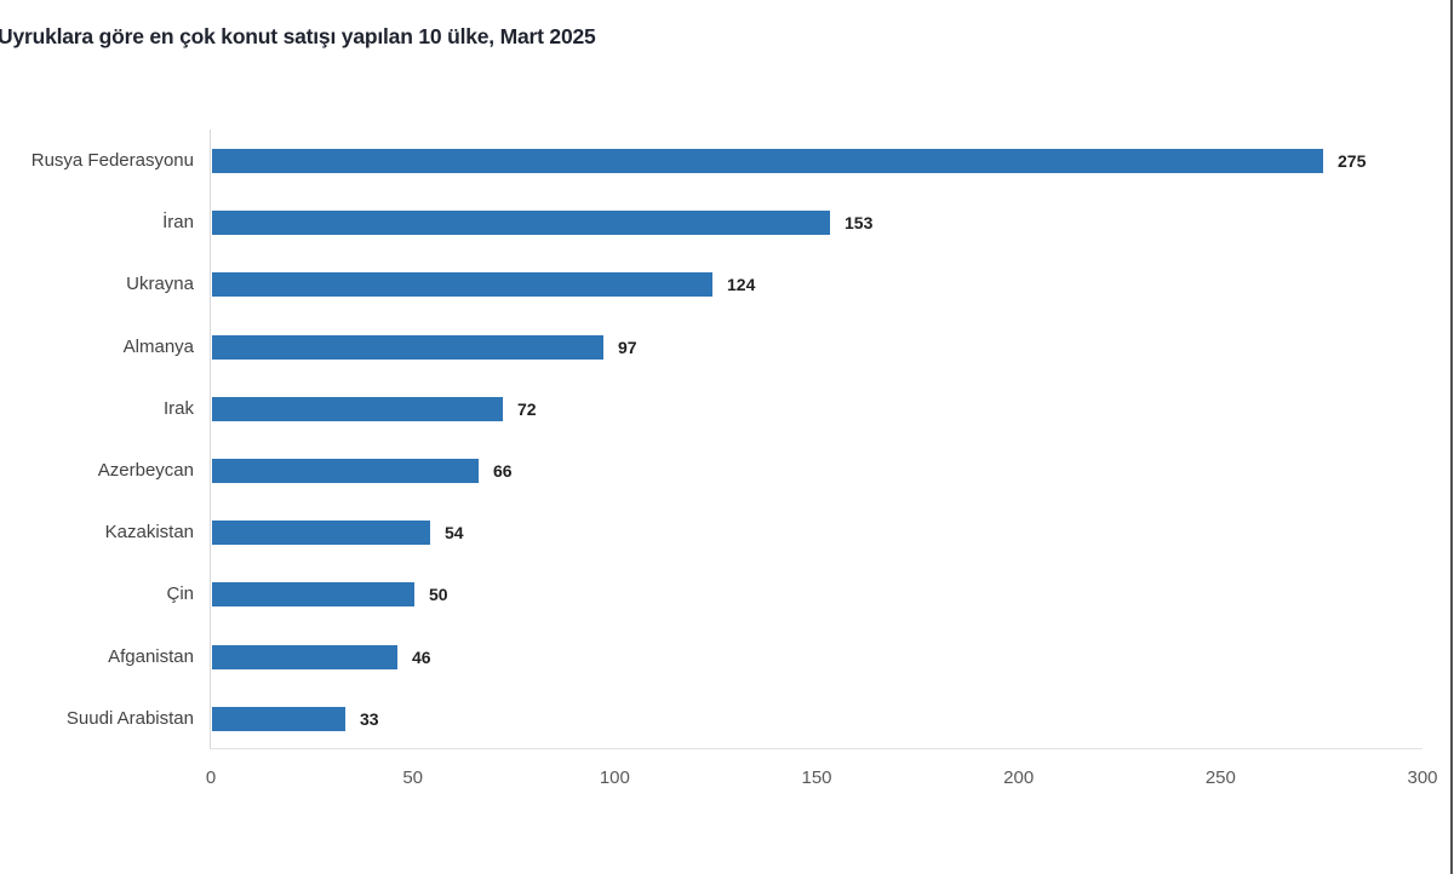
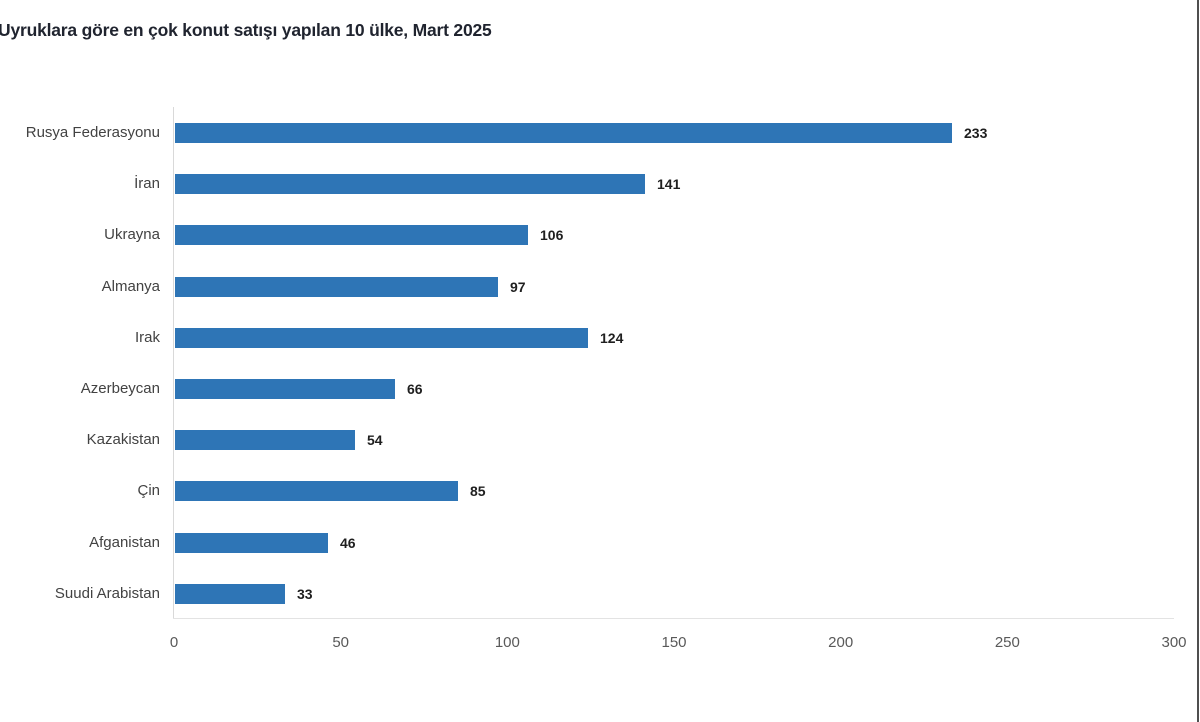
Rusya Federasyonu: 275 -> 233
İran: 153 -> 141
Ukrayna: 124 -> 106
Irak: 72 -> 124
Çin: 50 -> 85
